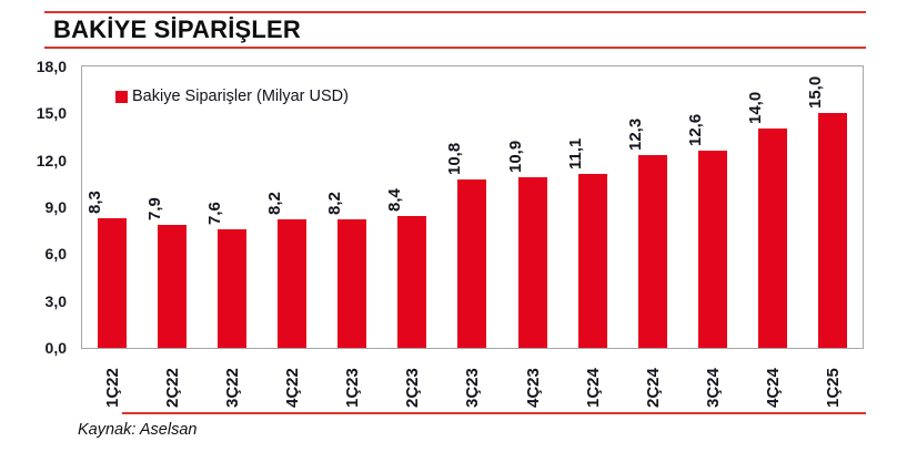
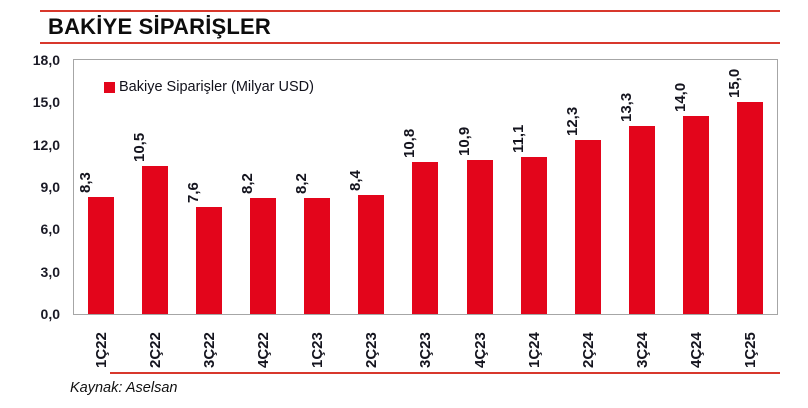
2Ç22: 7,9 -> 10,5
3Ç24: 12,6 -> 13,3
